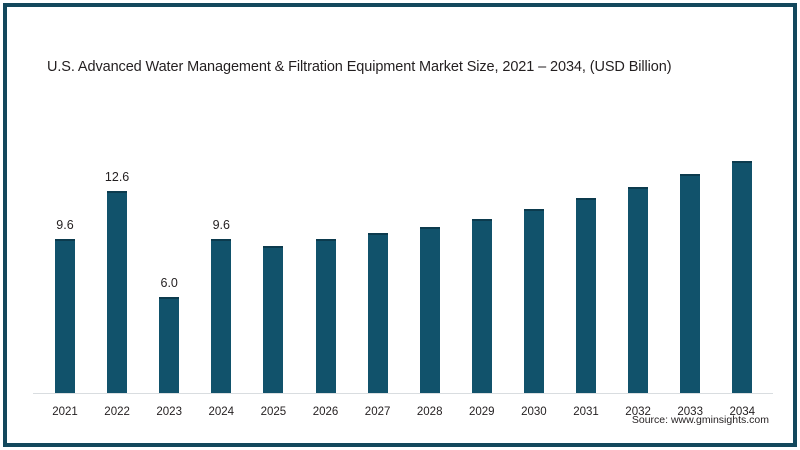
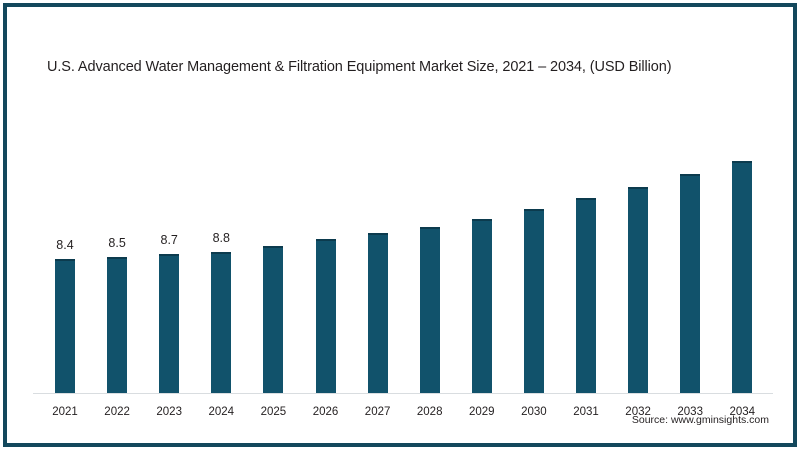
2021: 9.6 -> 8.4
2022: 12.6 -> 8.5
2023: 6.0 -> 8.7
2024: 9.6 -> 8.8
